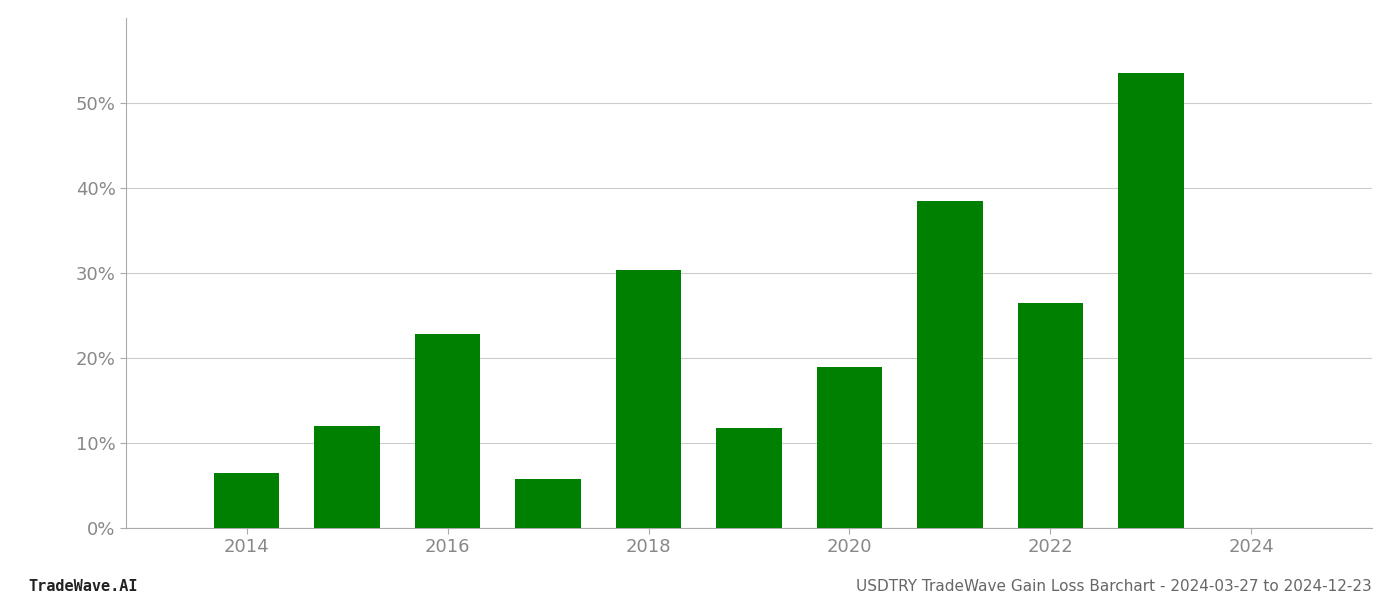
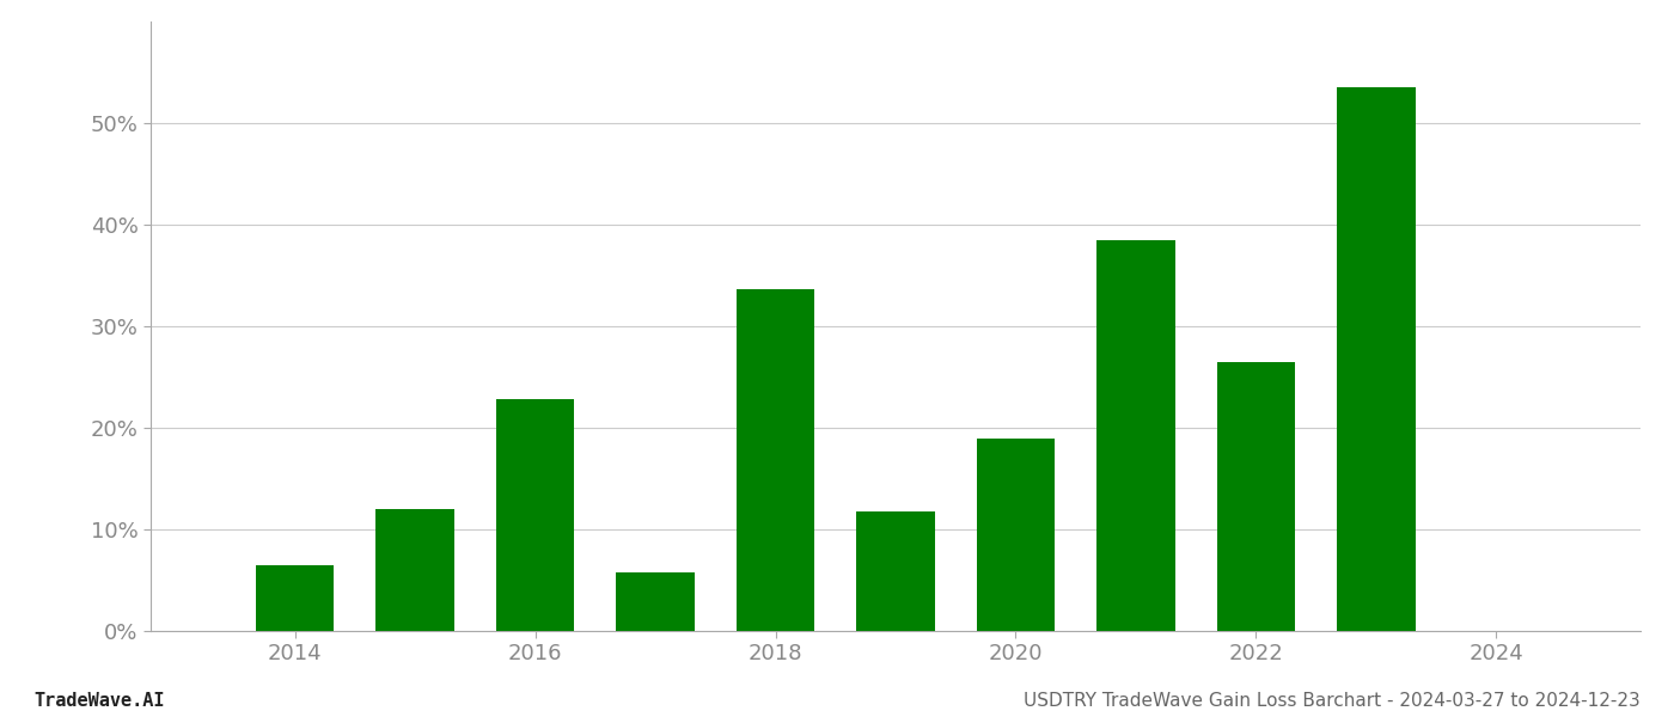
2018: 30.4% -> 33.6%
